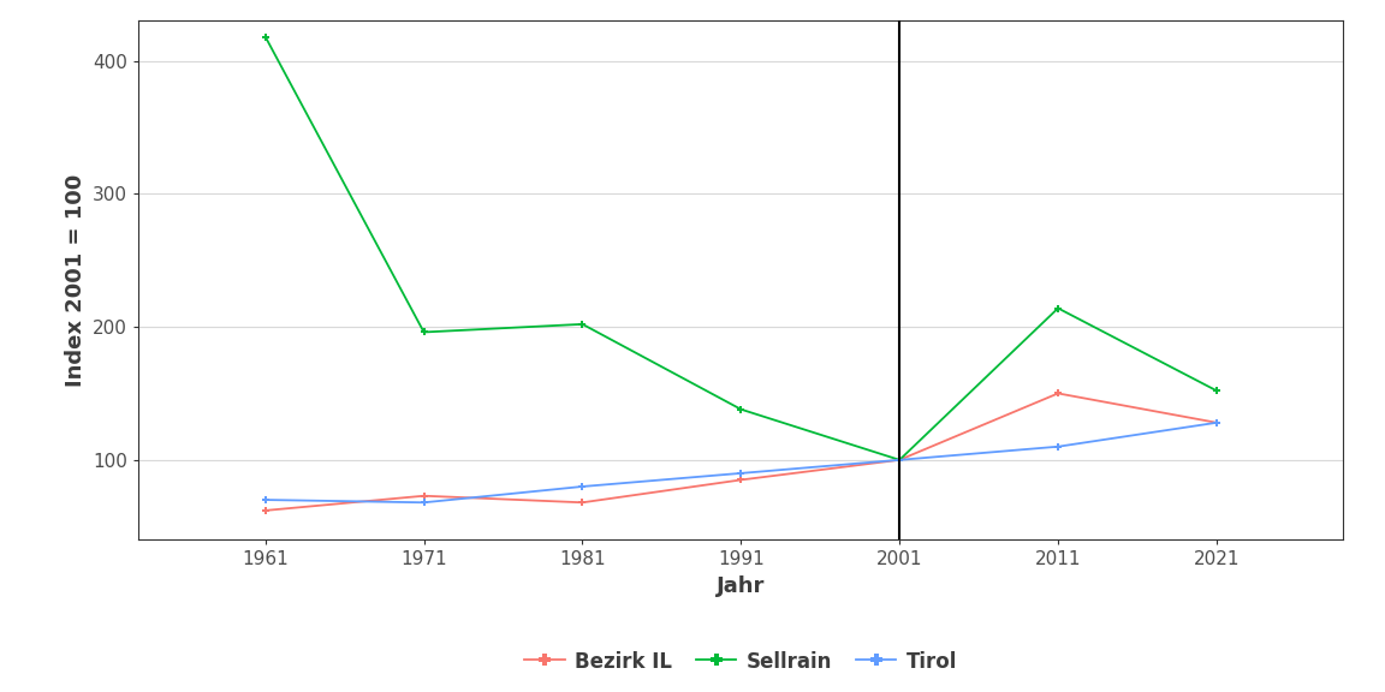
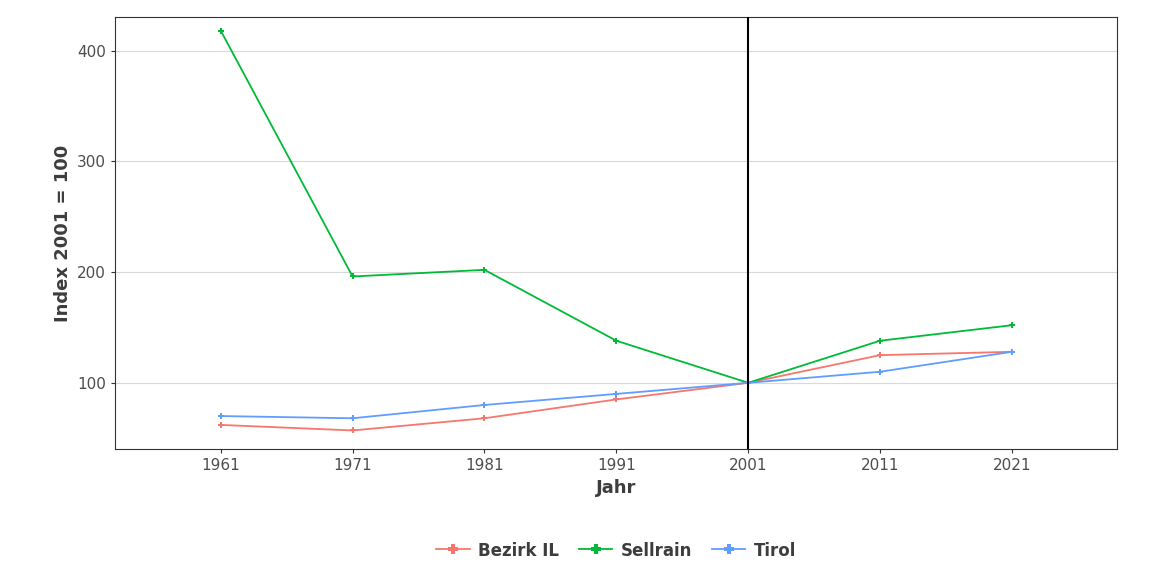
Bezirk IL/1971: 73 -> 57
Sellrain/2011: 214 -> 138
Bezirk IL/2011: 150 -> 125
